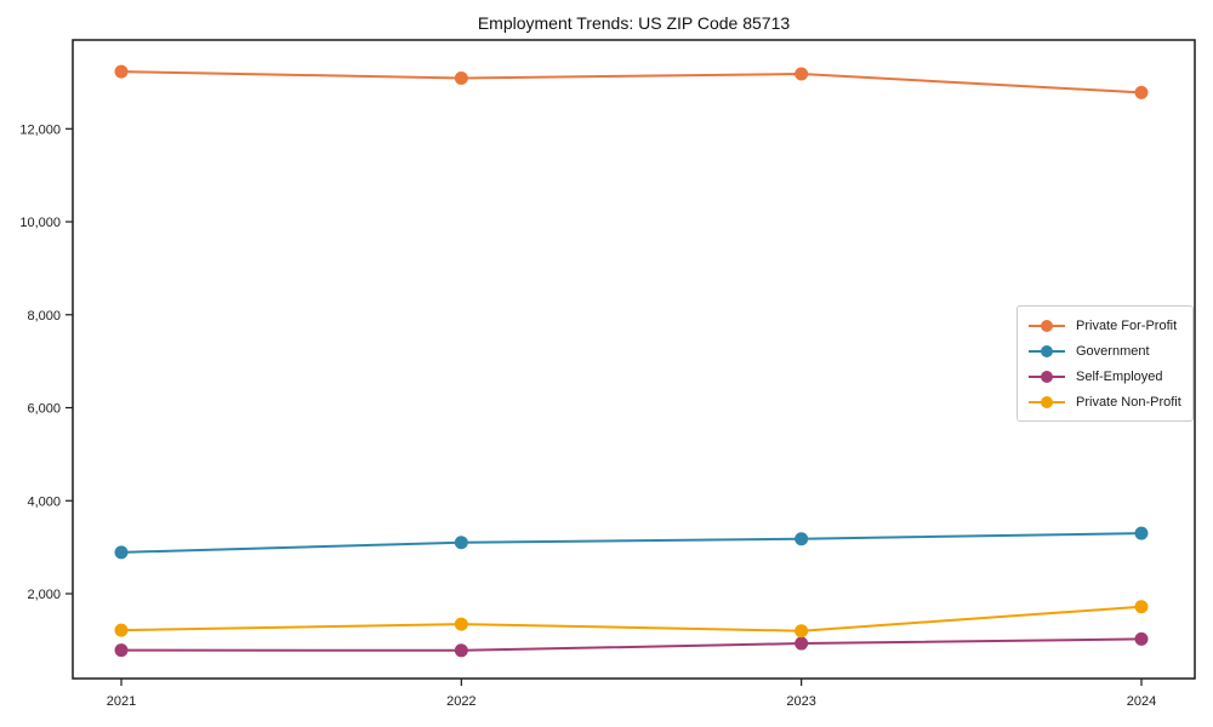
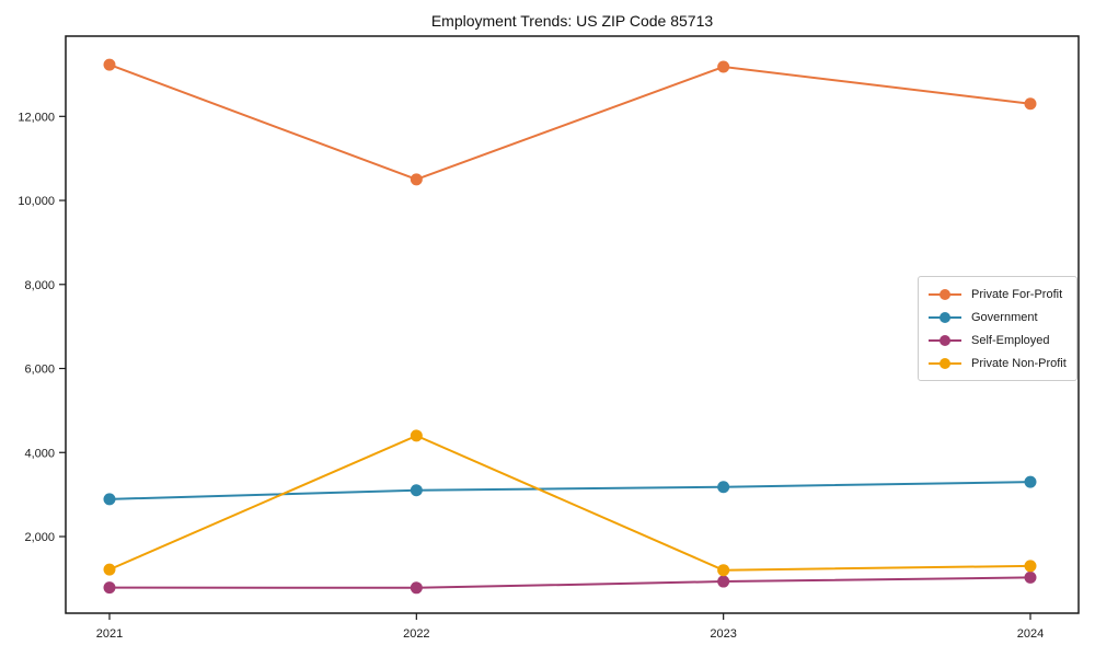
Private For-Profit/2022: 13100 -> 10500
Private Non-Profit/2022: 1300 -> 4400
Private For-Profit/2024: 12800 -> 12300
Private Non-Profit/2024: 1700 -> 1300
